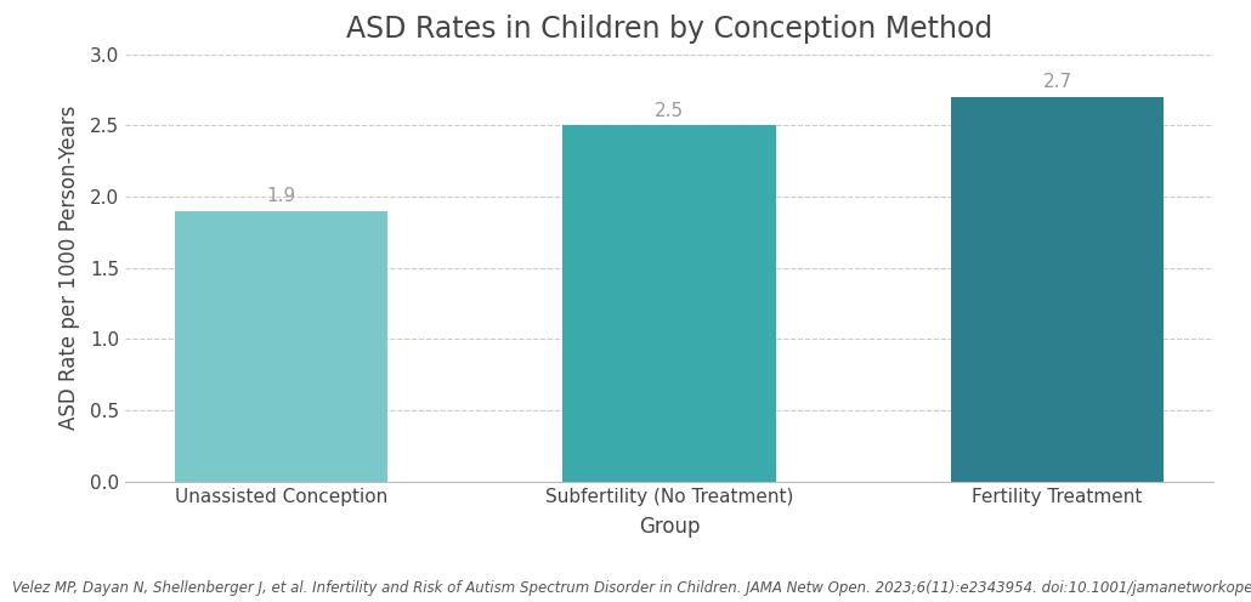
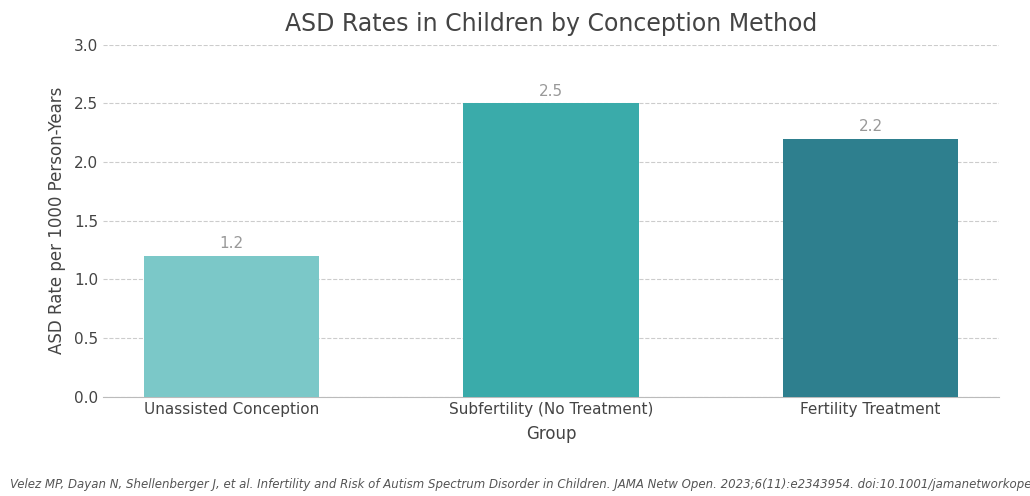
Unassisted Conception: 1.9 -> 1.2
Fertility Treatment: 2.7 -> 2.2
